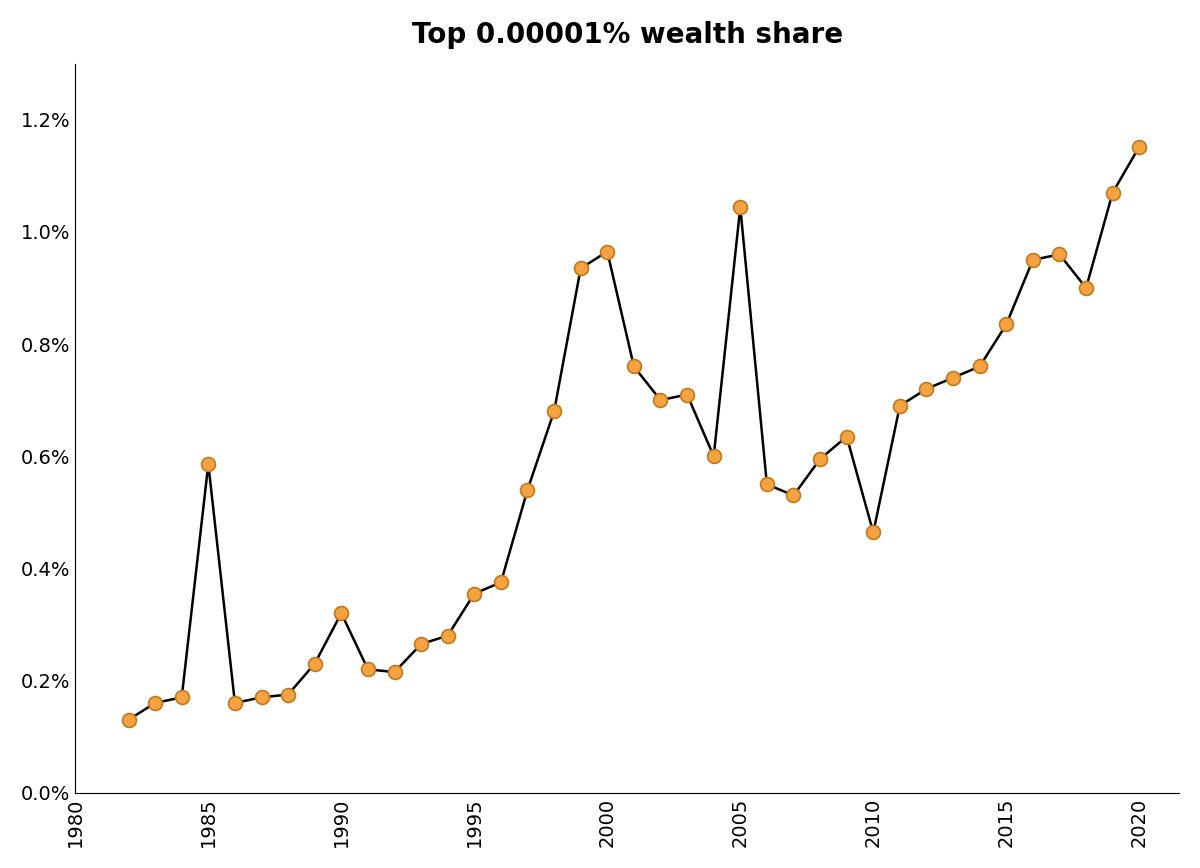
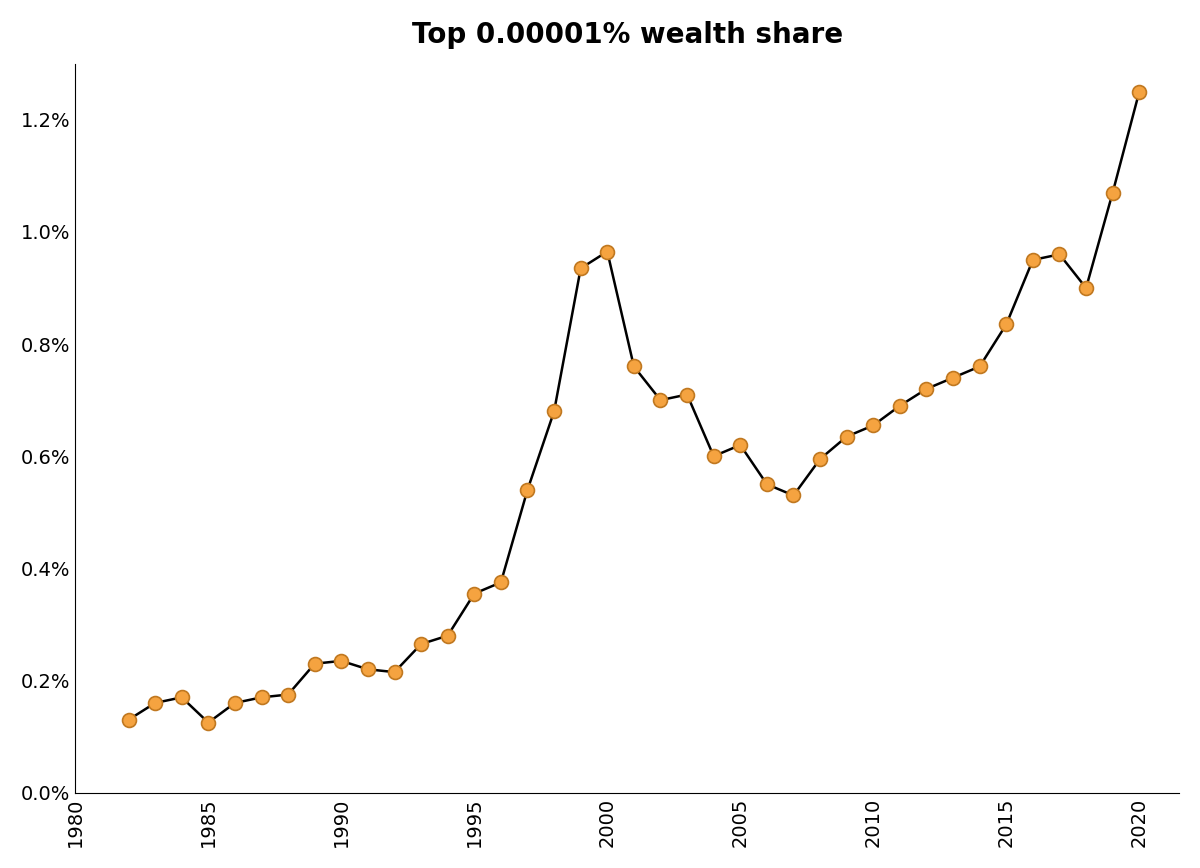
1985: 0.586% -> 0.125%
1990: 0.320% -> 0.235%
2005: 1.044% -> 0.620%
2010: 0.464% -> 0.655%
2020: 1.152% -> 1.250%
